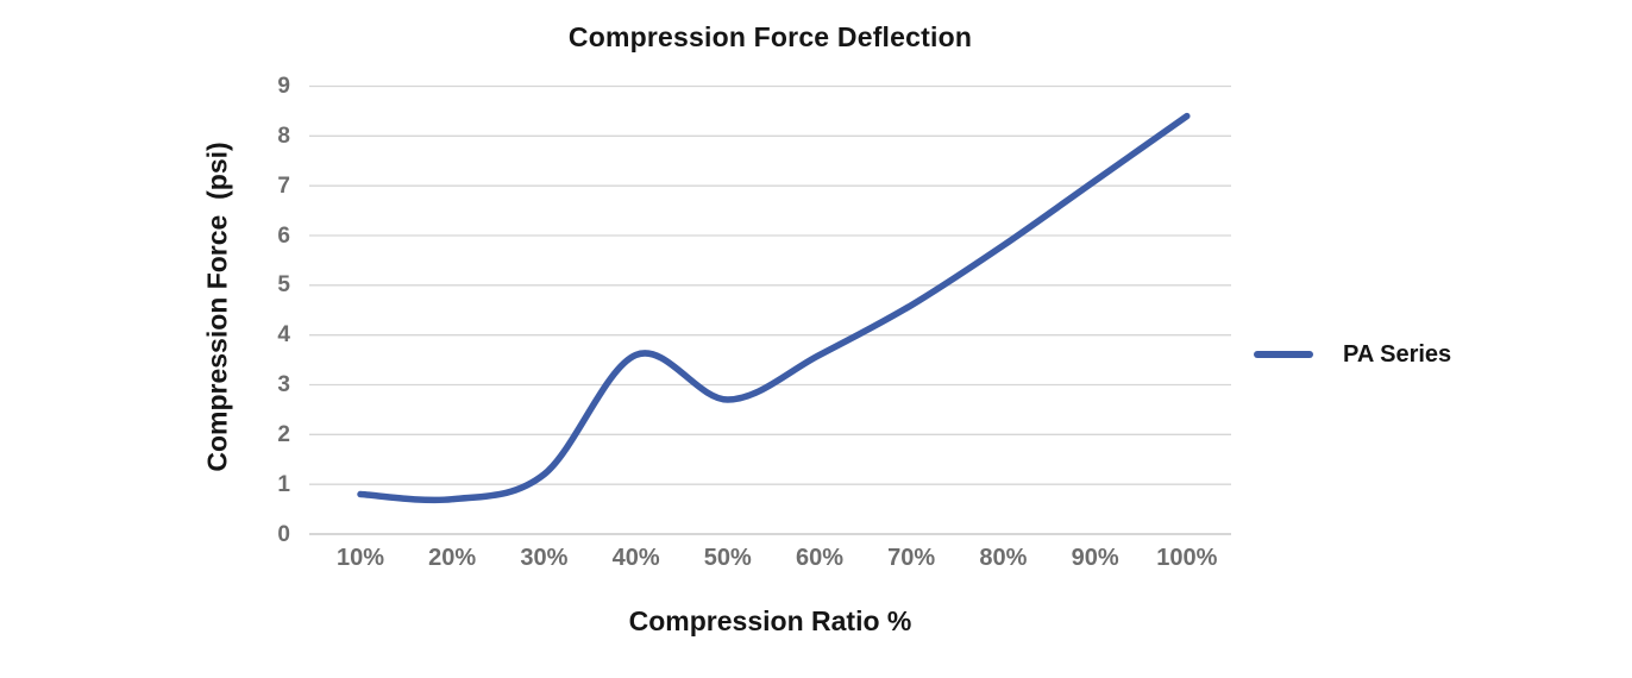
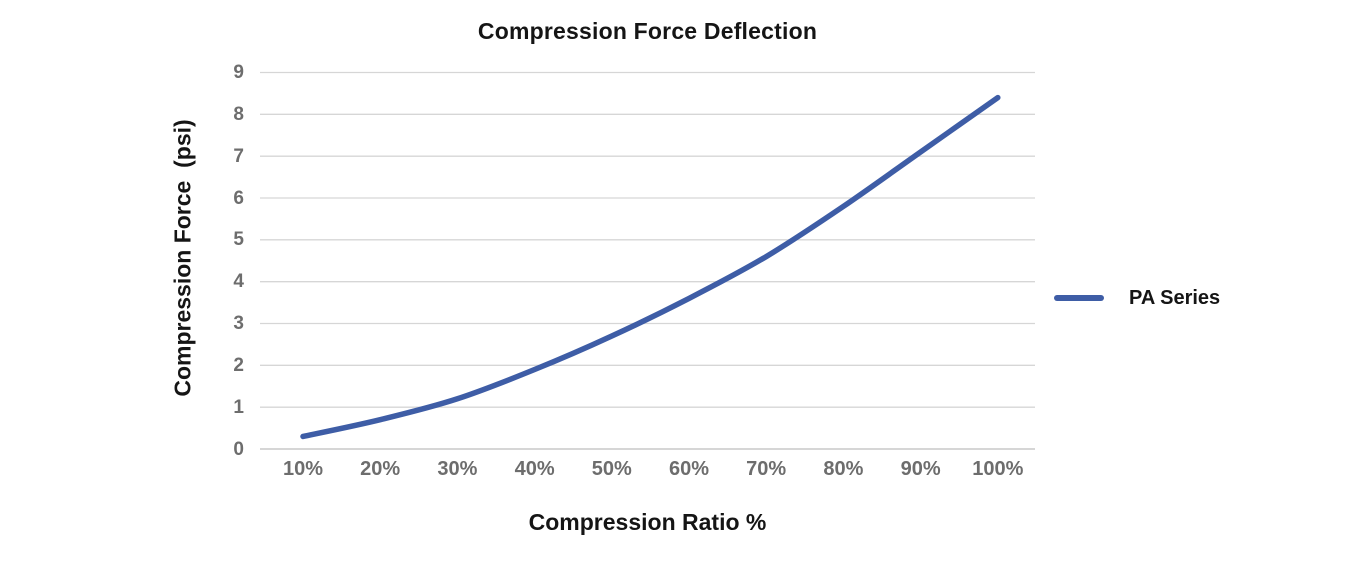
10%: 0.8 -> 0.3
40%: 3.6 -> 1.9
